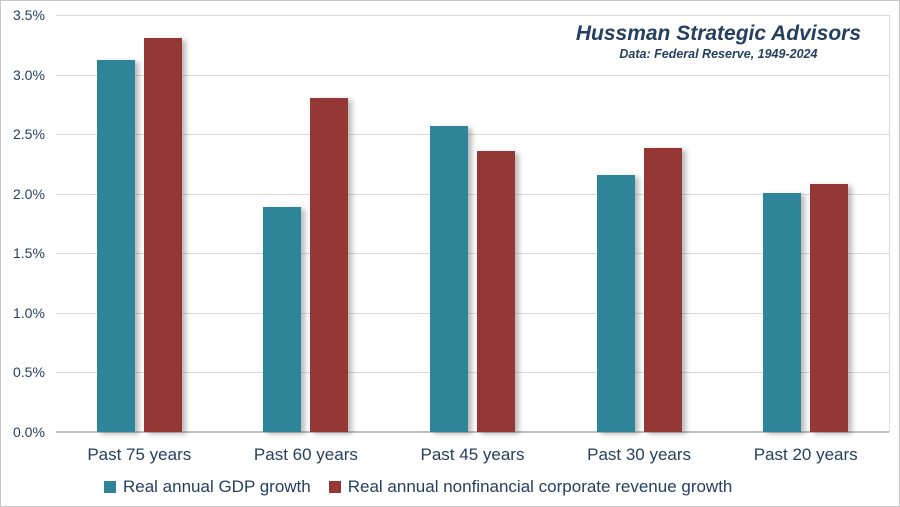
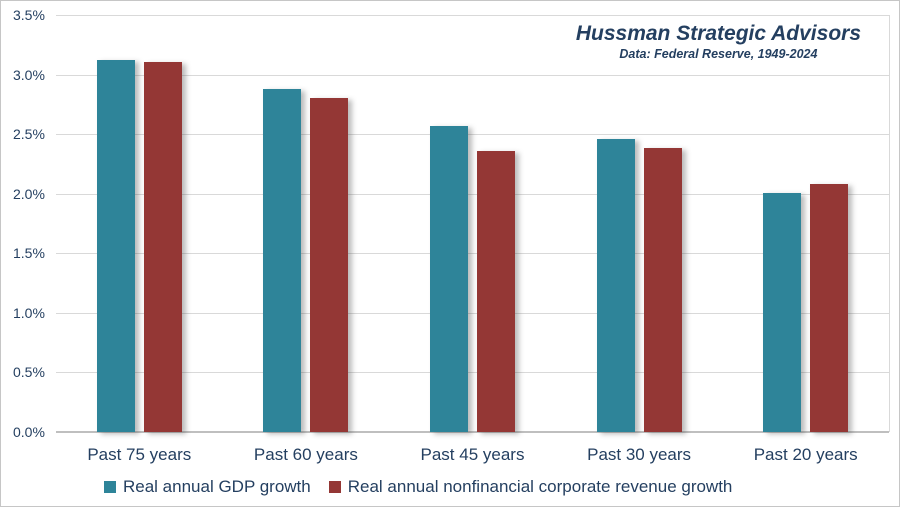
Real annual nonfinancial corporate revenue growth/Past 75 years: 3.31% -> 3.11%
Real annual GDP growth/Past 60 years: 1.89% -> 2.88%
Real annual GDP growth/Past 30 years: 2.16% -> 2.46%
